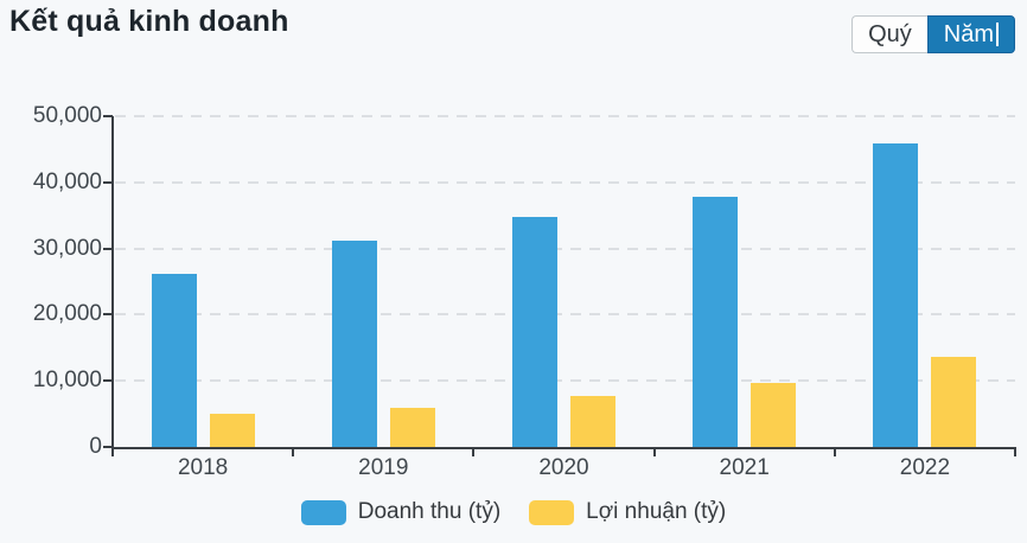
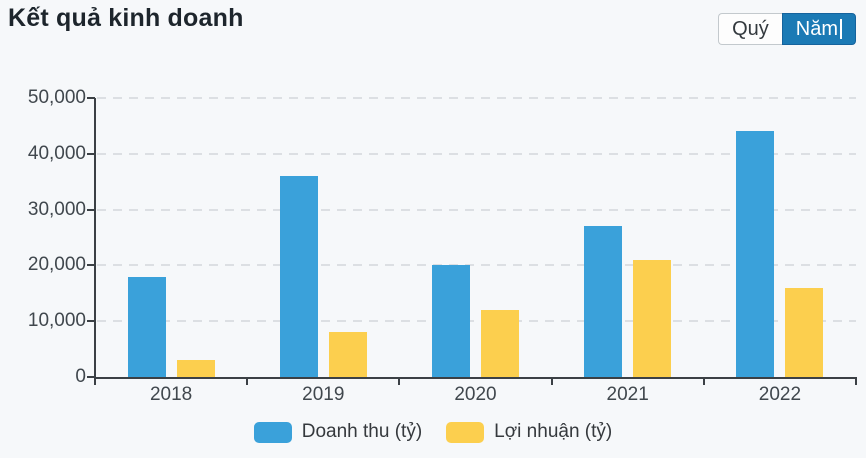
Doanh thu (tỷ)/2018: 26000 -> 18000
Lợi nhuận (tỷ)/2018: 5000 -> 3000
Doanh thu (tỷ)/2019: 31000 -> 36000
Lợi nhuận (tỷ)/2019: 6000 -> 8000
Doanh thu (tỷ)/2020: 35000 -> 20000
Lợi nhuận (tỷ)/2020: 8000 -> 12000
Doanh thu (tỷ)/2021: 38000 -> 27000
Lợi nhuận (tỷ)/2021: 10000 -> 21000
Doanh thu (tỷ)/2022: 46000 -> 44000
Lợi nhuận (tỷ)/2022: 14000 -> 16000
